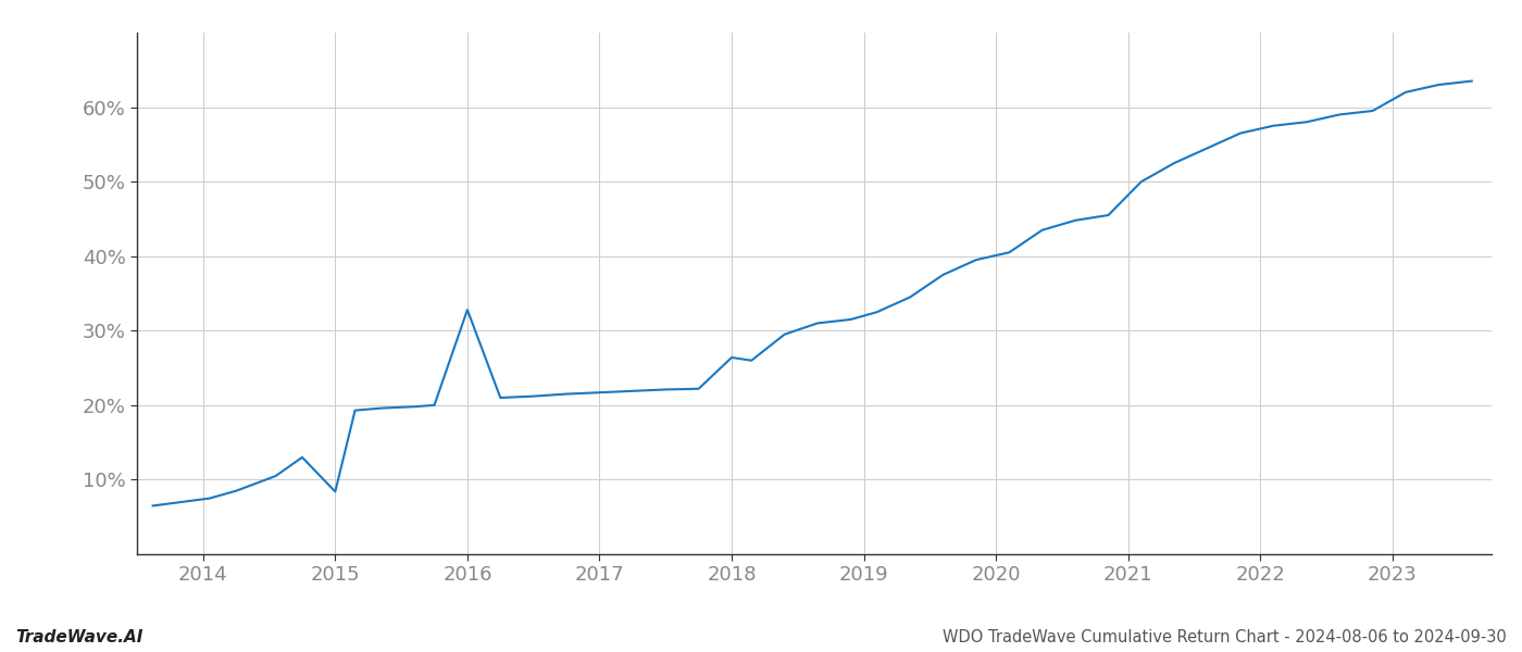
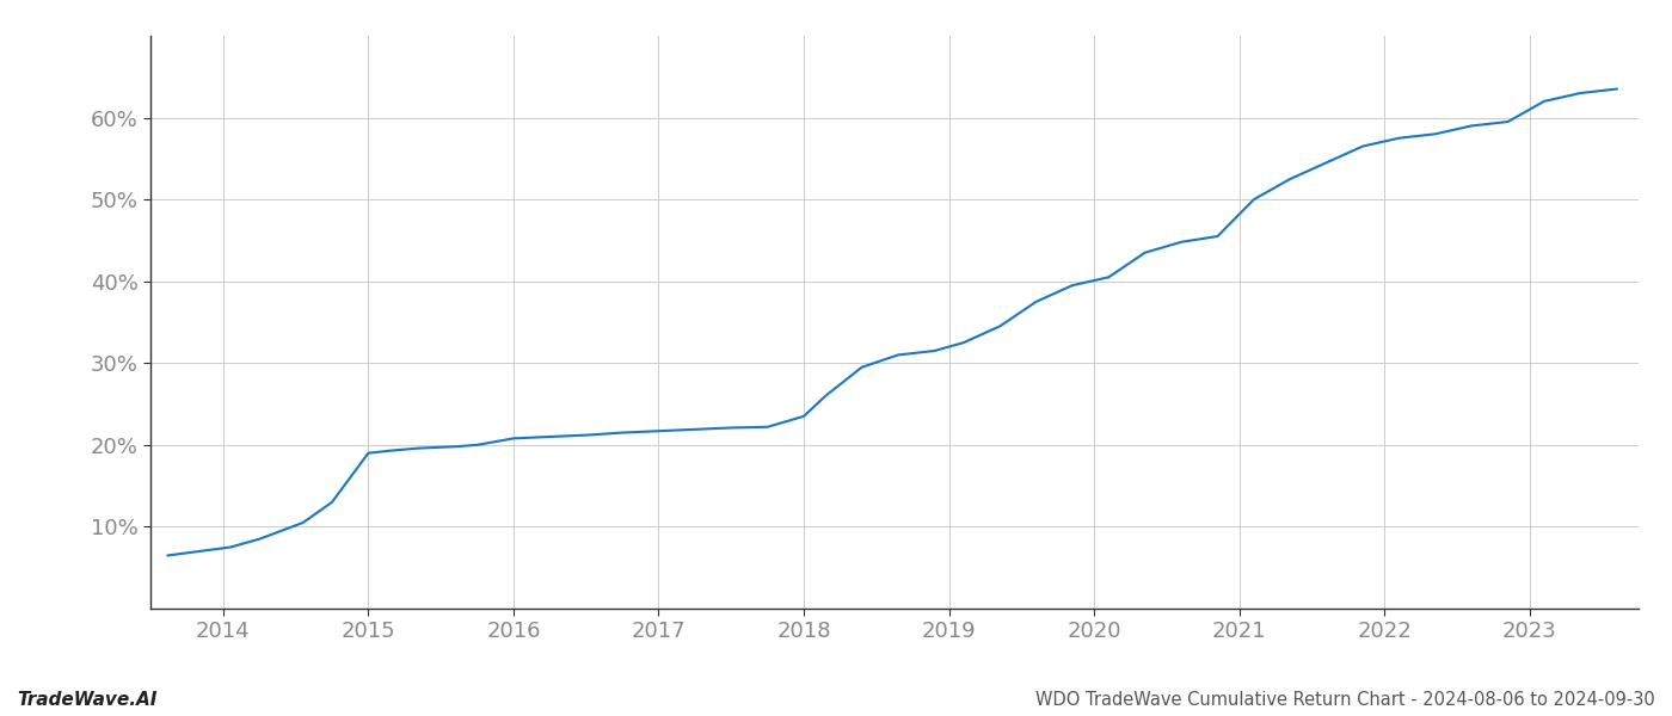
2015: 8.4% -> 19.0%
2016: 32.8% -> 20.8%
2018: 26.4% -> 23.5%
